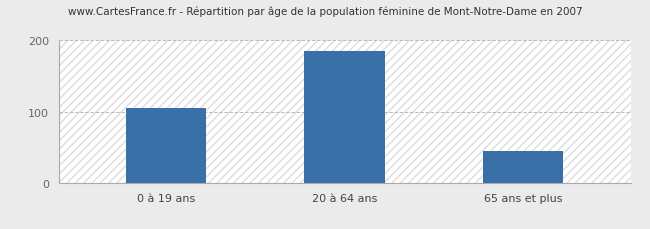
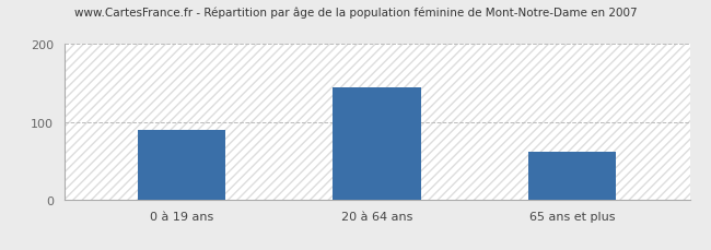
0 à 19 ans: 105 -> 90
20 à 64 ans: 185 -> 144
65 ans et plus: 45 -> 62
